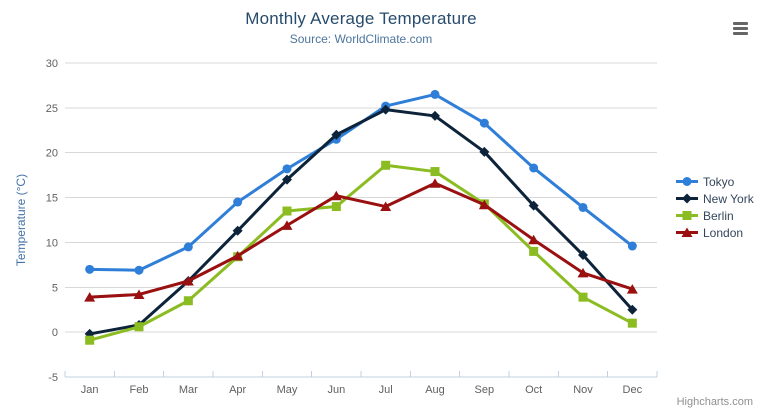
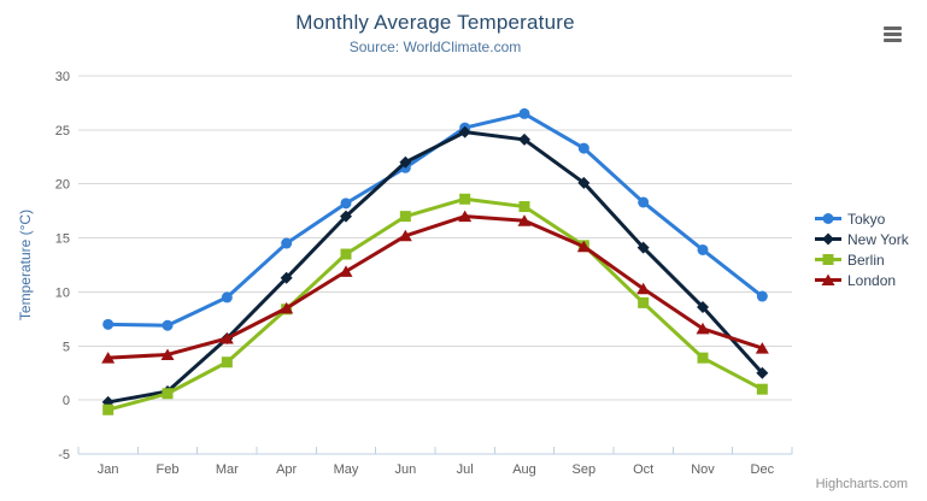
Berlin/Jun: 14 -> 17
London/Jul: 14 -> 17
